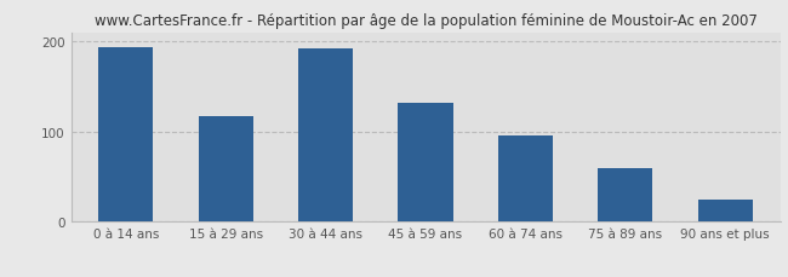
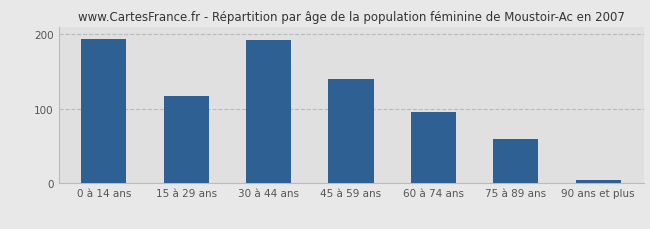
45 à 59 ans: 132 -> 139
90 ans et plus: 24 -> 4
